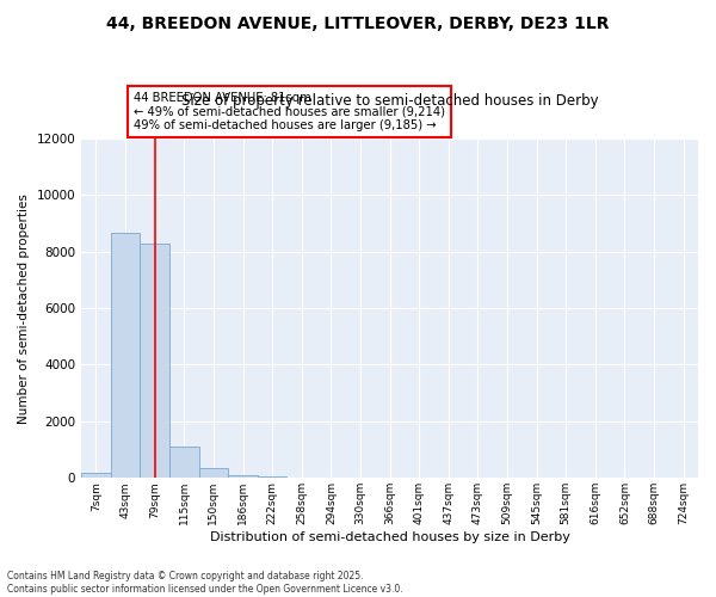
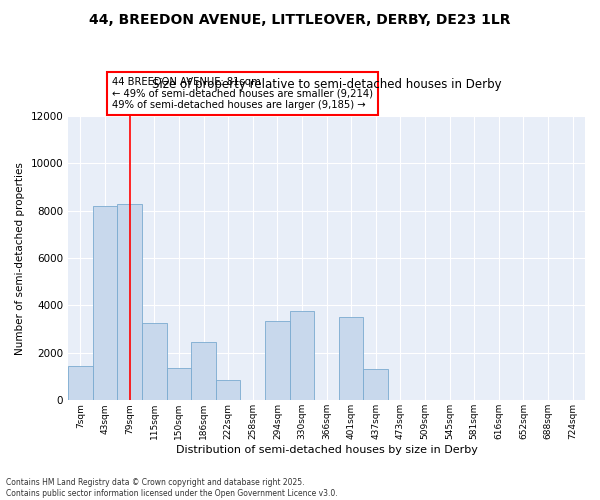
7sqm: 200 -> 1450
43sqm: 8650 -> 8200
115sqm: 1100 -> 3250
150sqm: 340 -> 1350
186sqm: 90 -> 2450
222sqm: 40 -> 850
294sqm: 0 -> 3350
330sqm: 0 -> 3750
401sqm: 0 -> 3500
437sqm: 0 -> 1300
